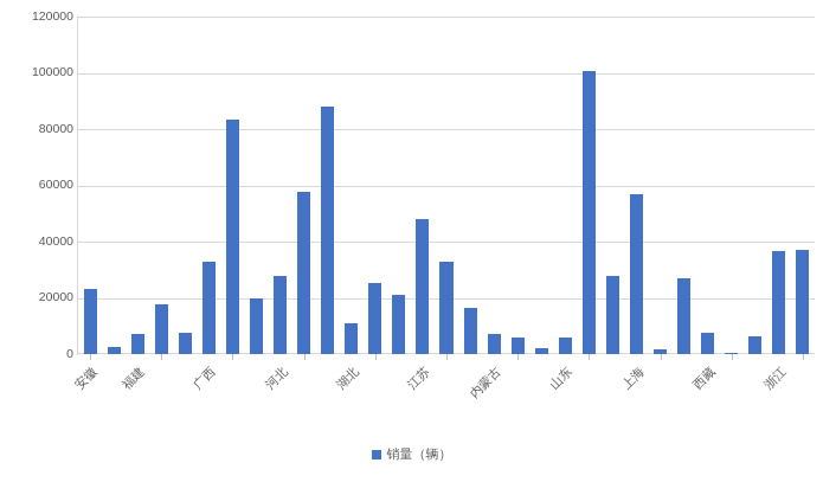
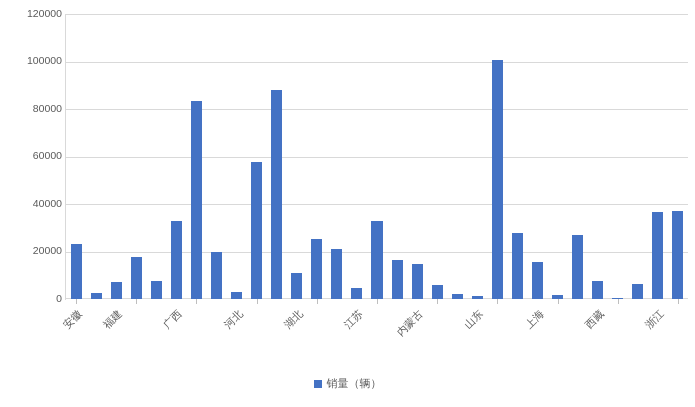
河北: 28000 -> 3000
江苏: 48000 -> 4000
内蒙古: 7000 -> 15000
山东: 6000 -> 1000
上海: 57000 -> 16000
